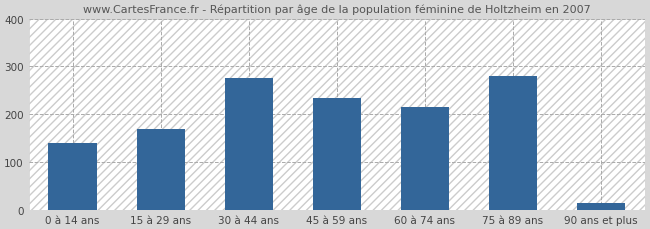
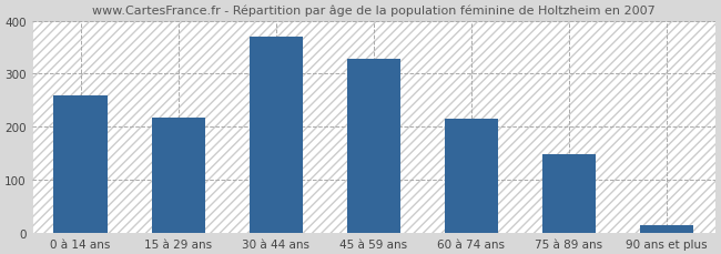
0 à 14 ans: 140 -> 260
15 à 29 ans: 170 -> 218
30 à 44 ans: 275 -> 370
45 à 59 ans: 235 -> 328
75 à 89 ans: 280 -> 148
